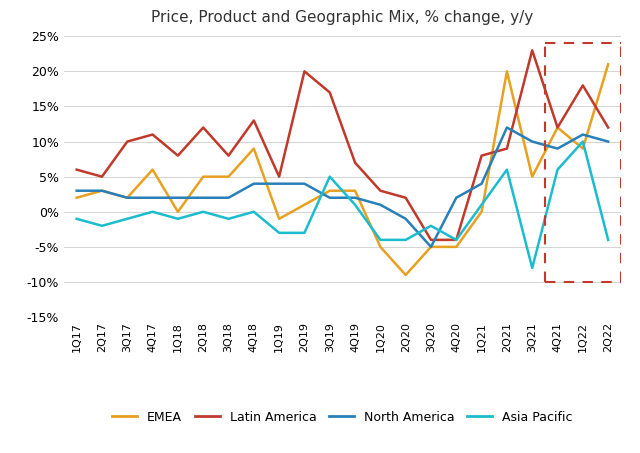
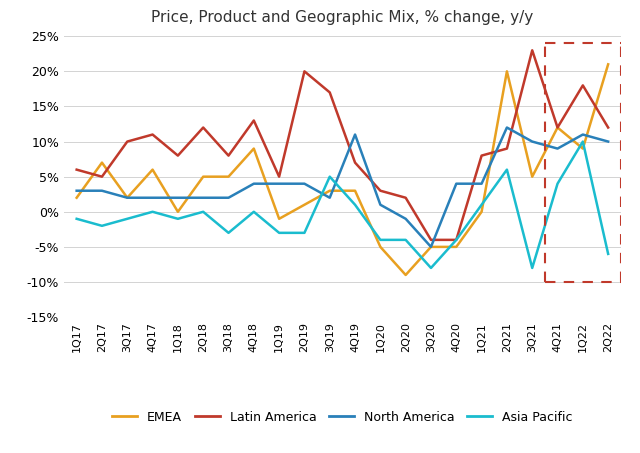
EMEA/2Q17: 3% -> 7%
Asia Pacific/3Q18: -1% -> -3%
North America/4Q19: 2% -> 11%
Asia Pacific/3Q20: -2% -> -8%
North America/4Q20: 2% -> 4%
Asia Pacific/4Q21: 6% -> 4%
Asia Pacific/2Q22: -4% -> -6%
